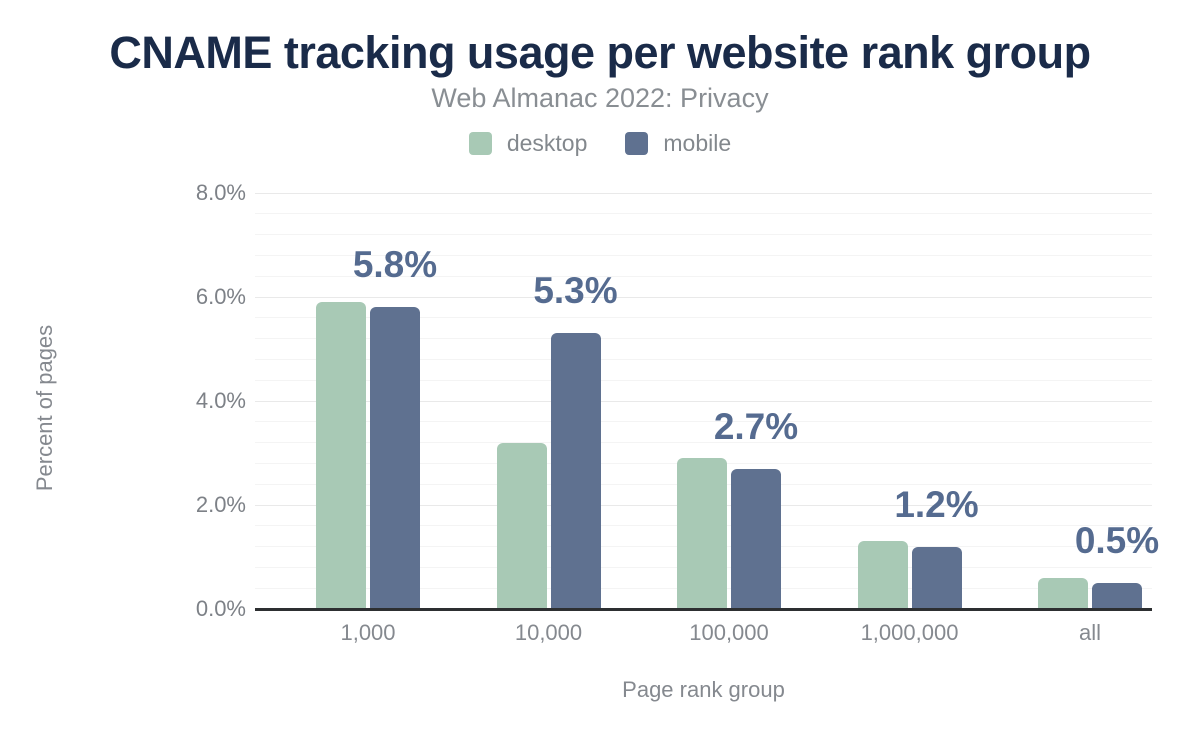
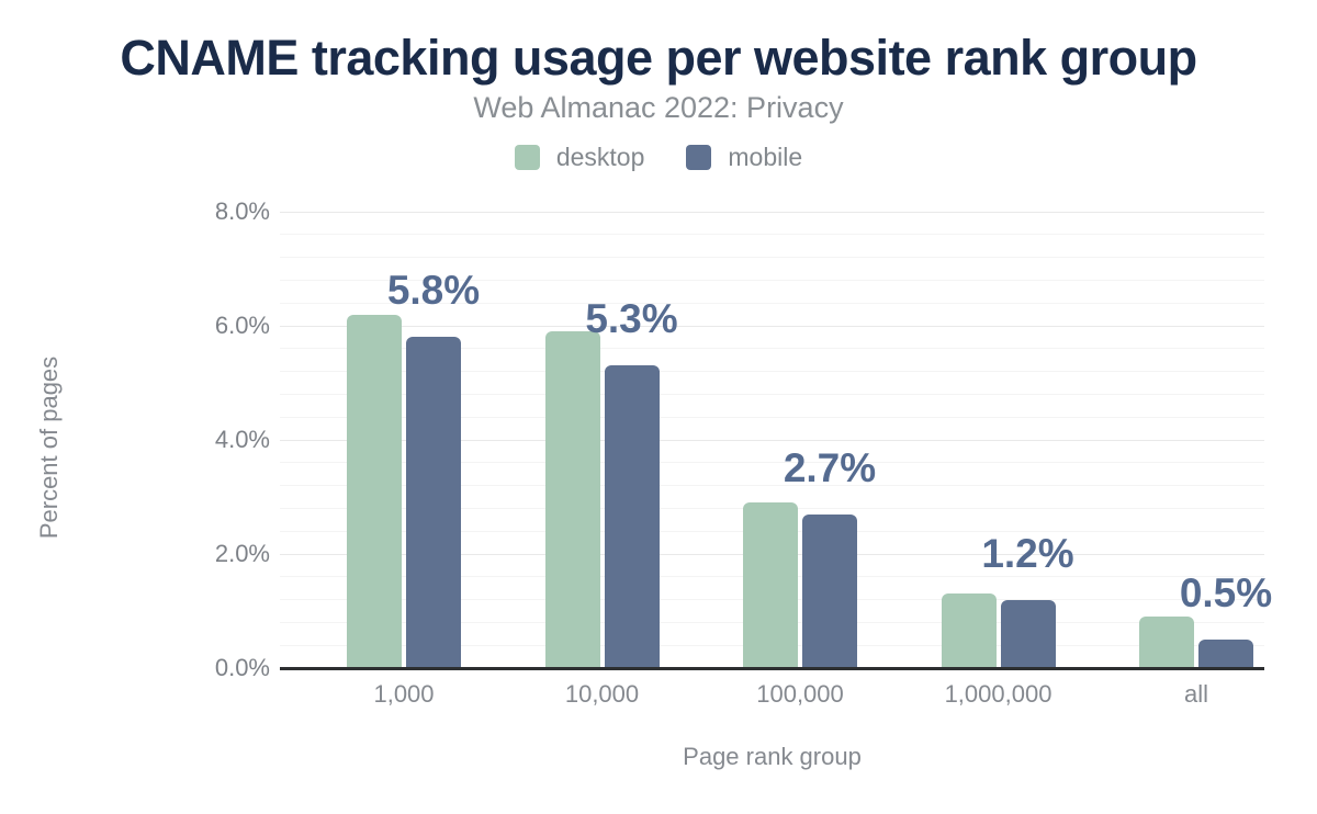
desktop/1,000: 5.9% -> 6.2%
desktop/10,000: 3.2% -> 5.9%
desktop/all: 0.6% -> 0.9%
